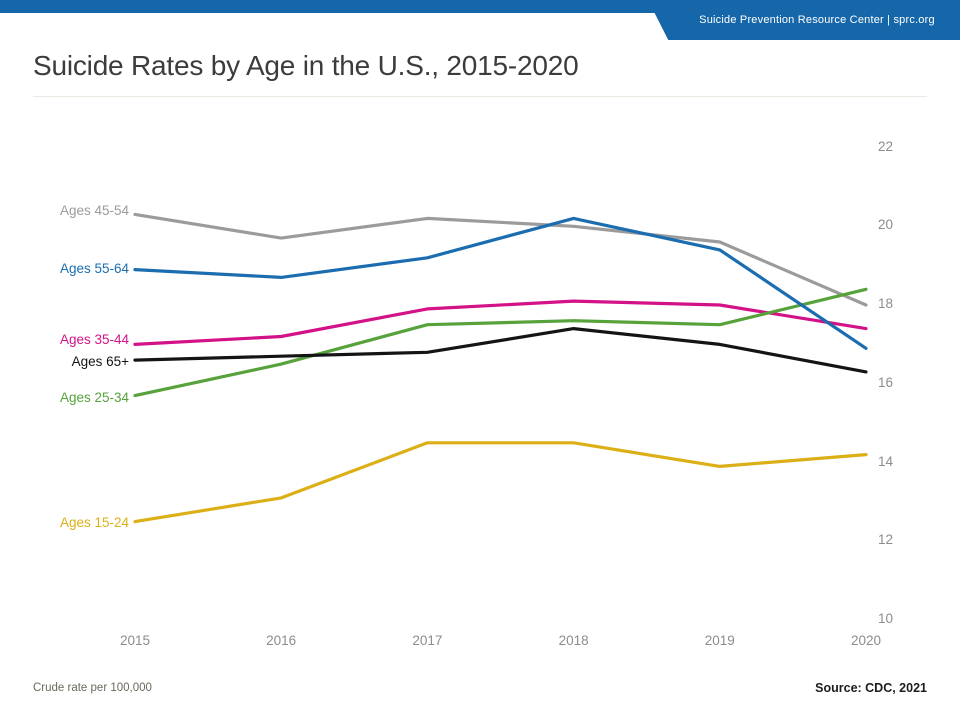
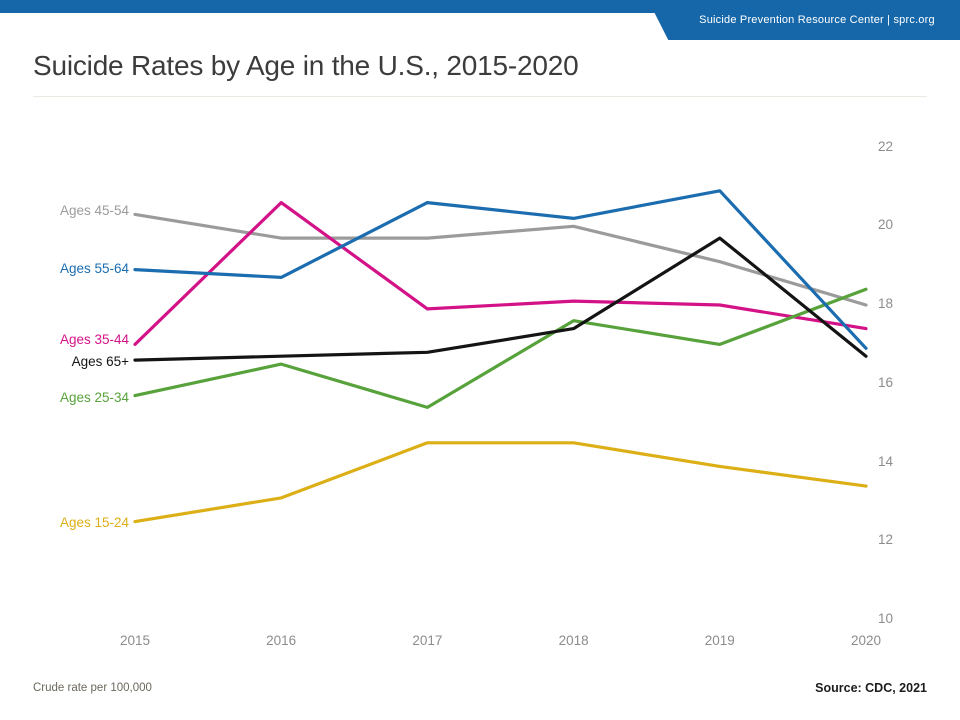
Ages 35-44/2016: 17.2 -> 20.6
Ages 45-54/2017: 20.2 -> 19.7
Ages 25-34/2017: 17.5 -> 15.4
Ages 55-64/2017: 19.2 -> 20.6
Ages 45-54/2019: 19.6 -> 19.1
Ages 25-34/2019: 17.5 -> 17.0
Ages 55-64/2019: 19.4 -> 20.9
Ages 65+/2019: 17.0 -> 19.7
Ages 65+/2020: 16.3 -> 16.7
Ages 15-24/2020: 14.2 -> 13.4
